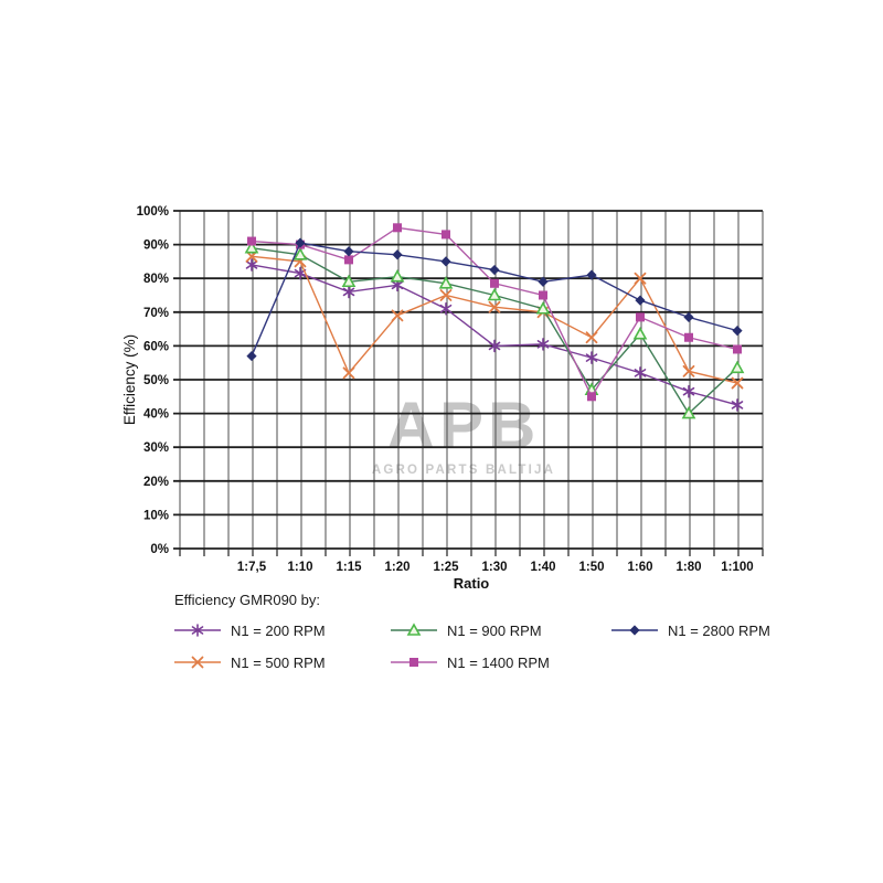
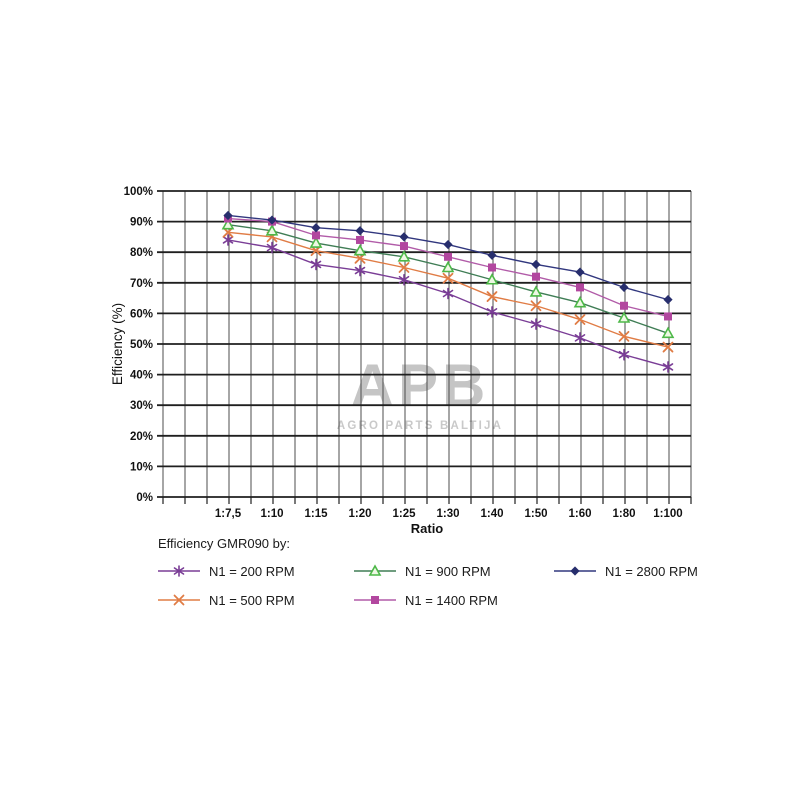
N1 = 2800 RPM/1:7,5: 57% -> 92%
N1 = 500 RPM/1:15: 52% -> 80%
N1 = 900 RPM/1:15: 79% -> 83%
N1 = 200 RPM/1:20: 78% -> 74%
N1 = 500 RPM/1:20: 69% -> 78%
N1 = 1400 RPM/1:20: 95% -> 84%
N1 = 1400 RPM/1:25: 93% -> 82%
N1 = 200 RPM/1:30: 60% -> 66%
N1 = 500 RPM/1:40: 70% -> 66%
N1 = 900 RPM/1:50: 47% -> 67%
N1 = 1400 RPM/1:50: 45% -> 72%
N1 = 2800 RPM/1:50: 81% -> 76%
N1 = 500 RPM/1:60: 80% -> 58%
N1 = 900 RPM/1:80: 40% -> 58%
